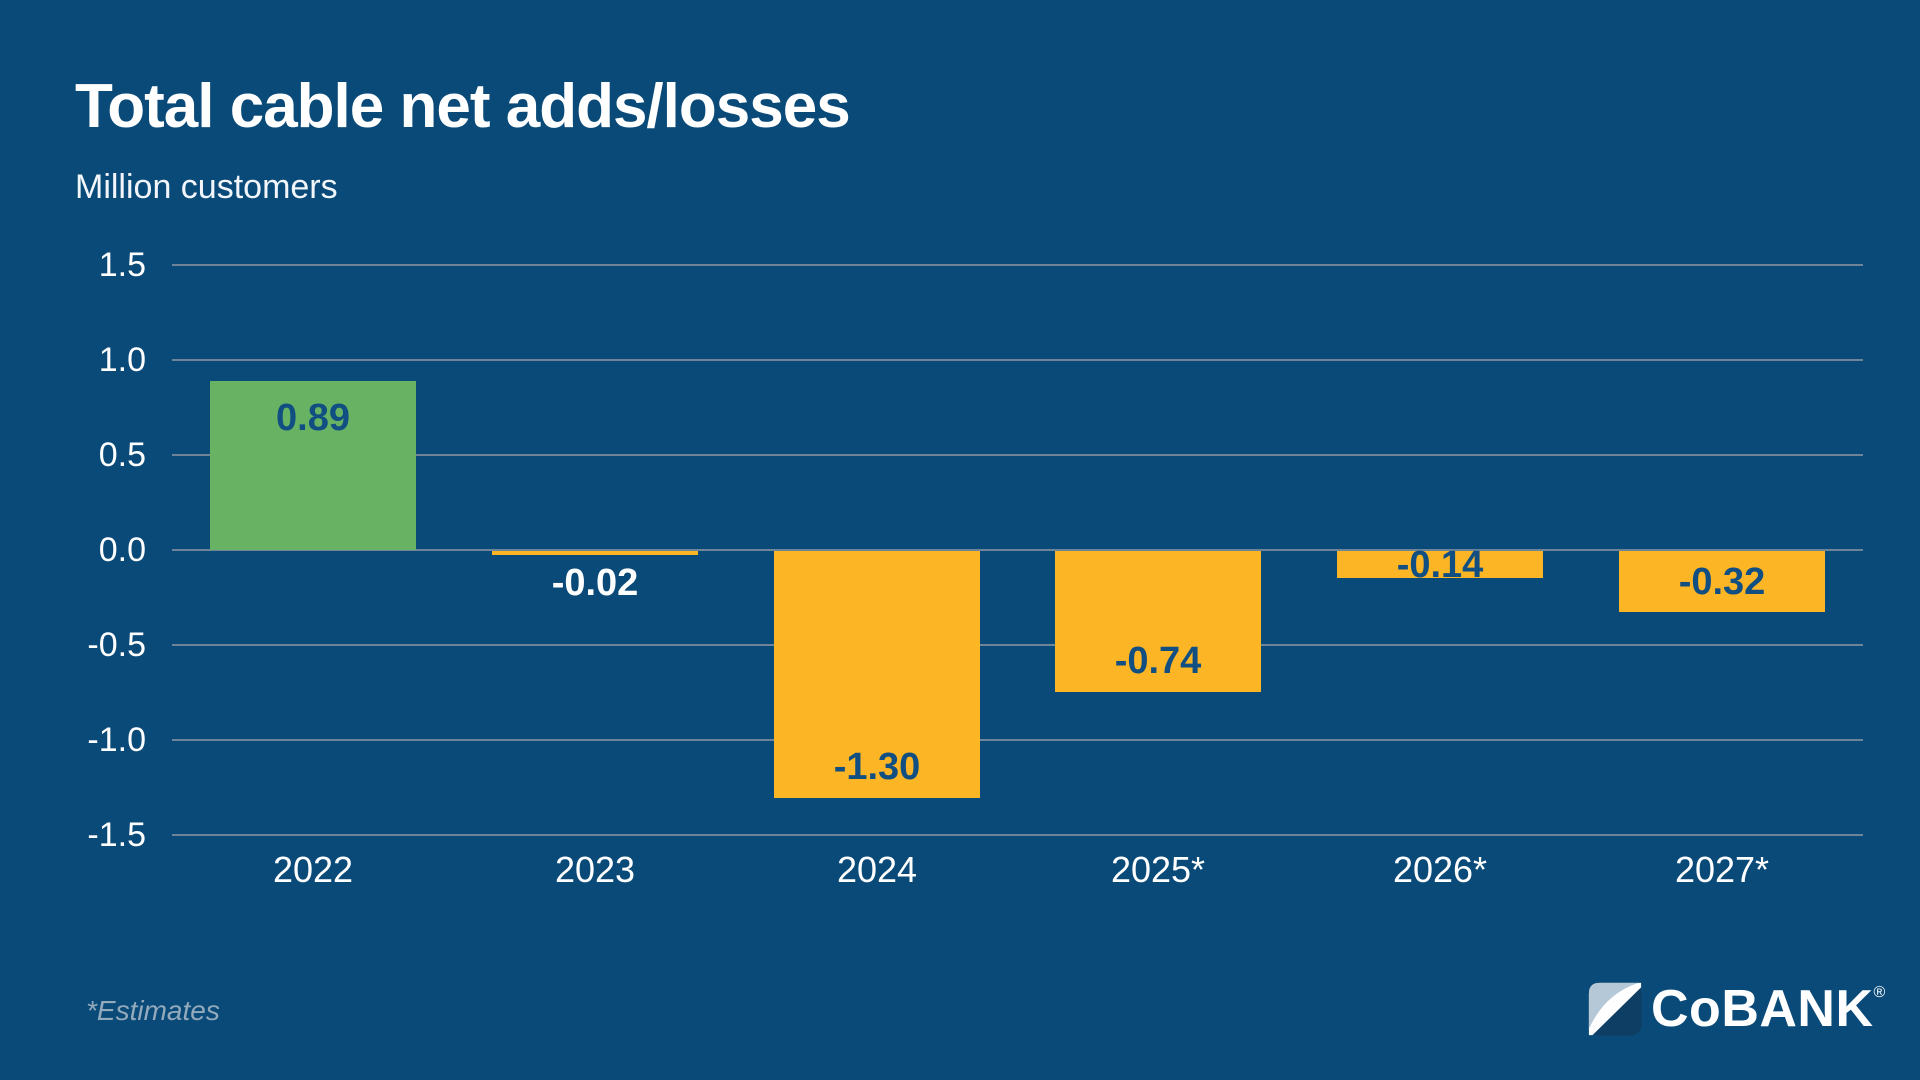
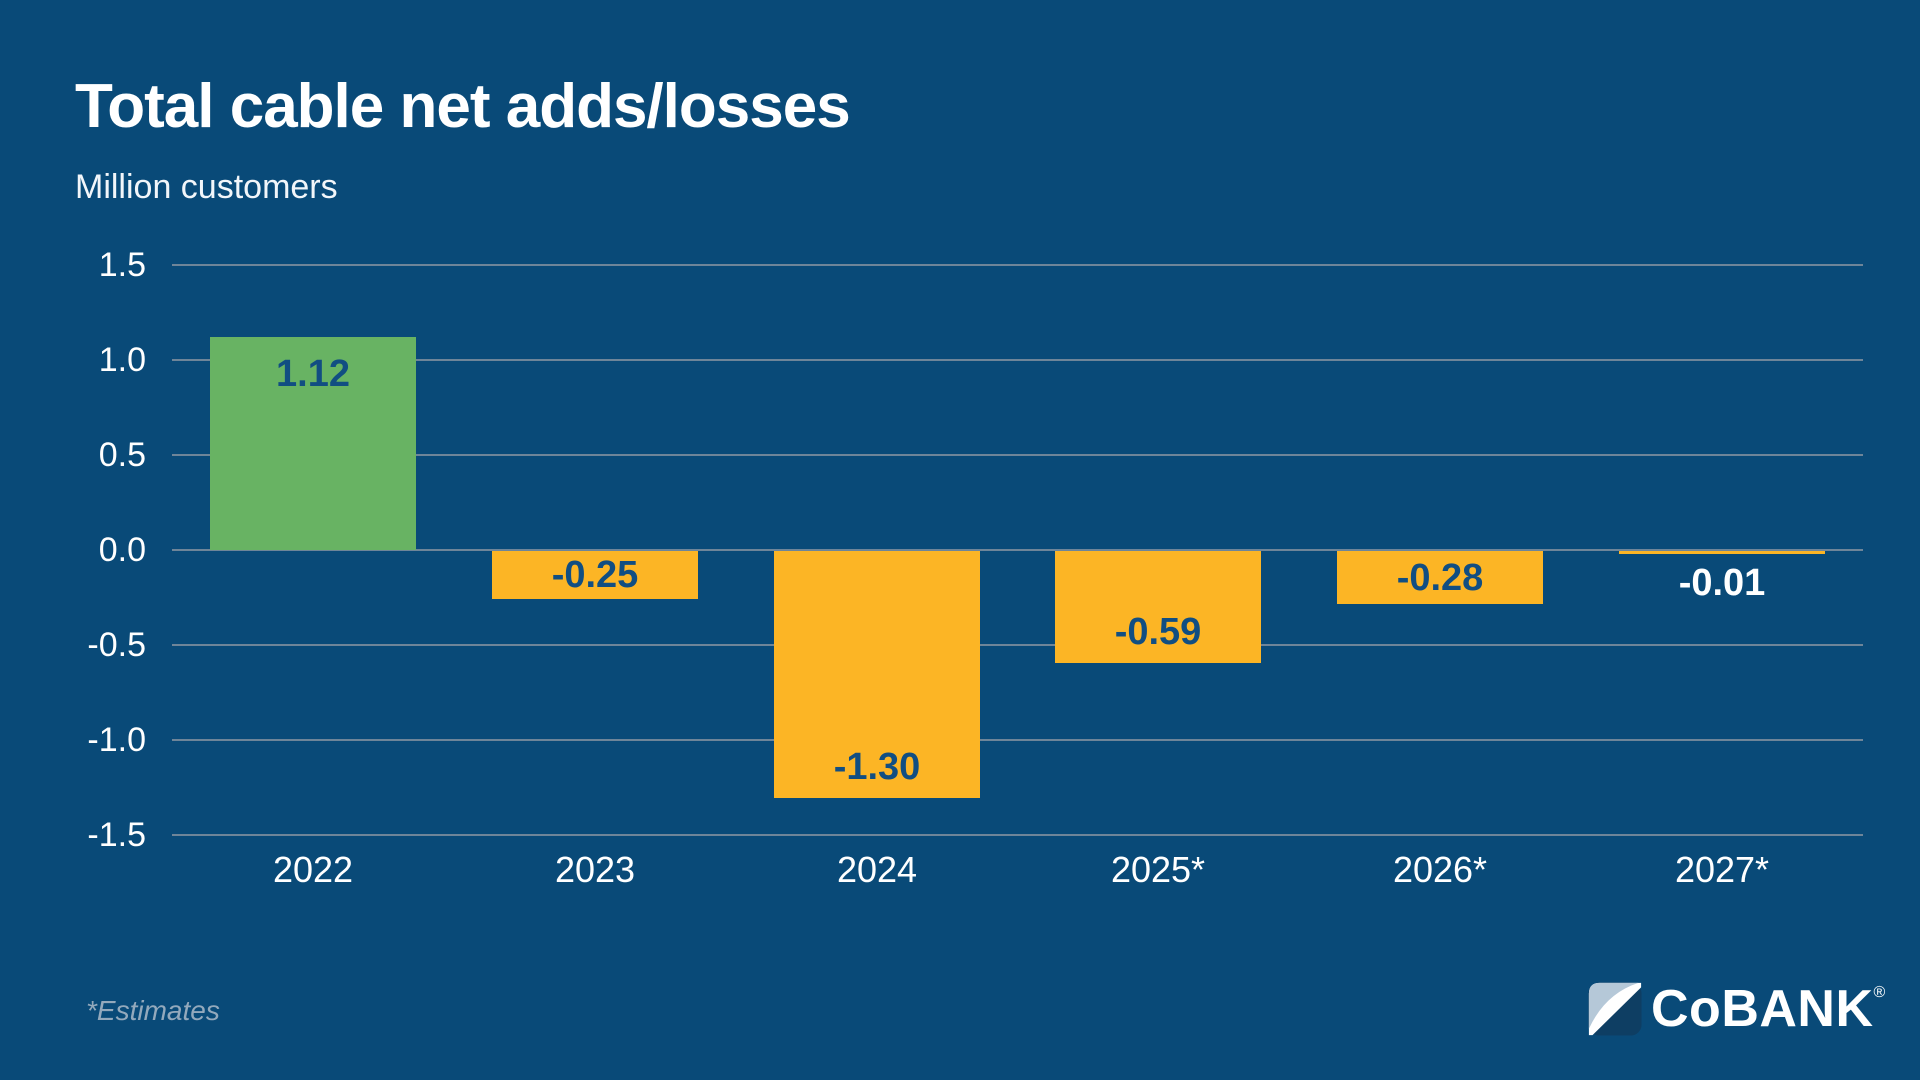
2022: 0.89 -> 1.12
2023: -0.02 -> -0.25
2025*: -0.74 -> -0.59
2026*: -0.14 -> -0.28
2027*: -0.32 -> -0.01
